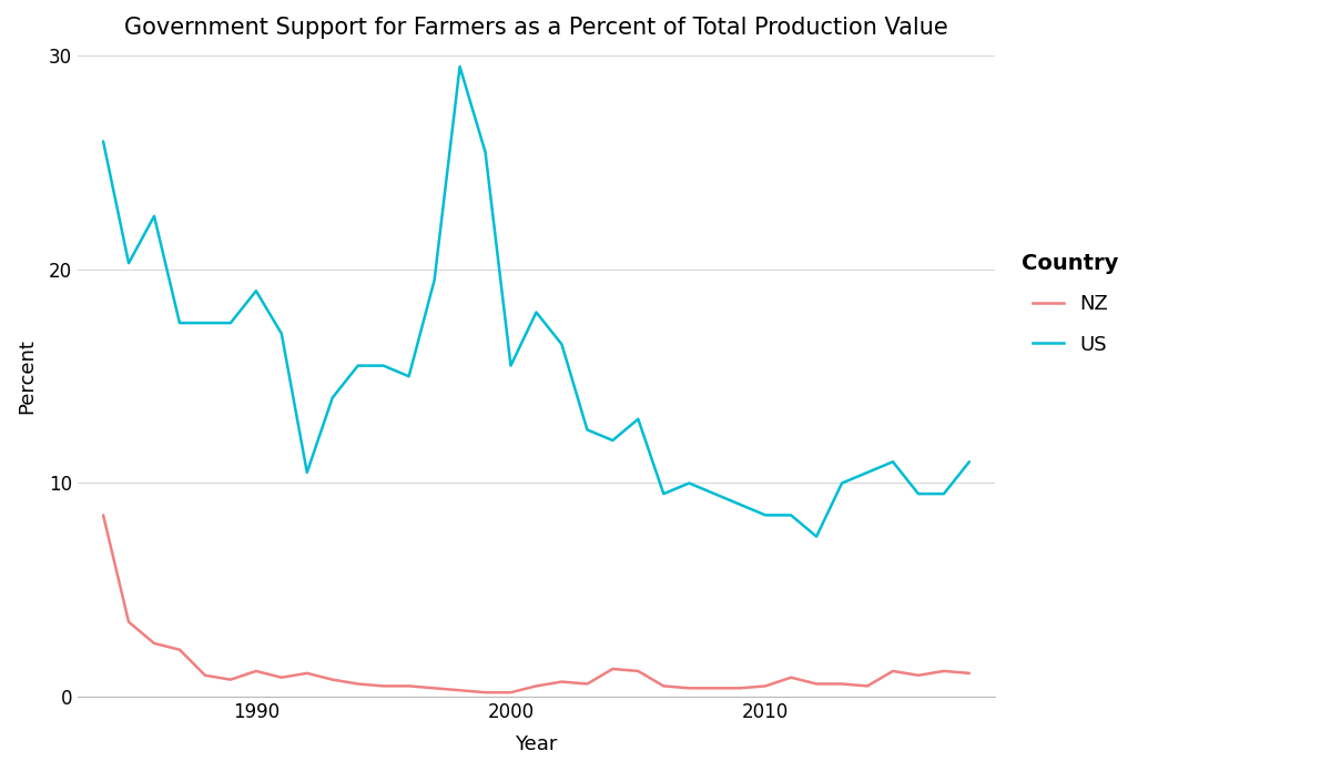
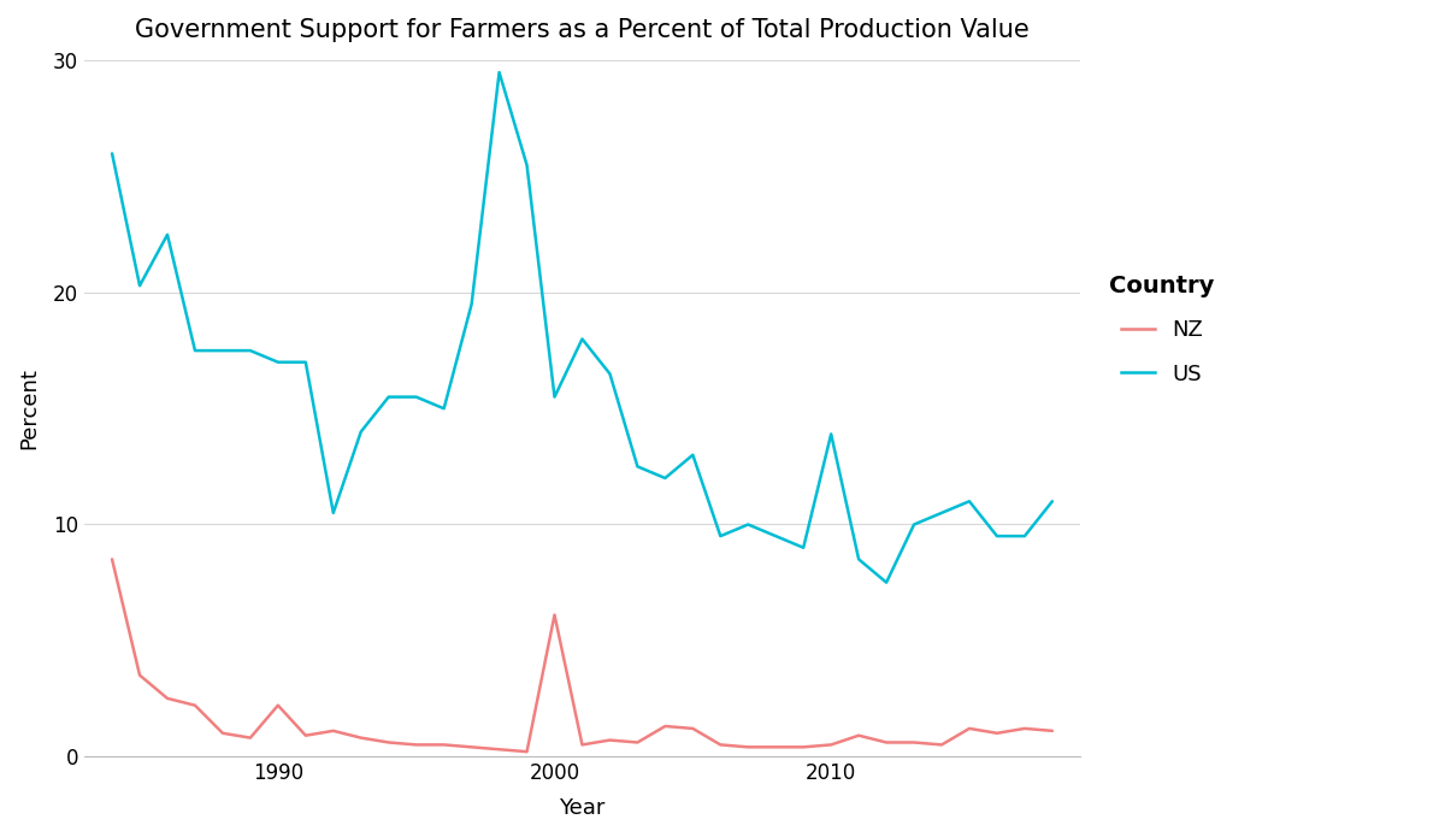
NZ/1990: 1.2 -> 2.2
US/1990: 19.0 -> 17.0
NZ/2000: 0.2 -> 6.1
US/2010: 8.5 -> 13.9
